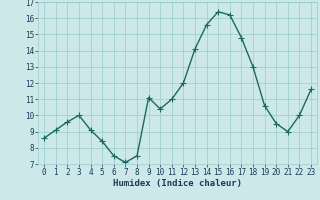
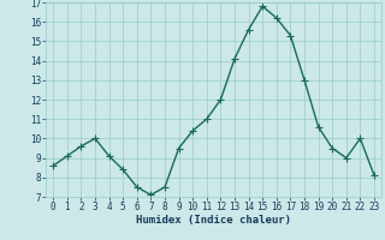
9: 11.1 -> 9.5
15: 16.4 -> 16.8
17: 14.8 -> 15.3
23: 11.6 -> 8.1
